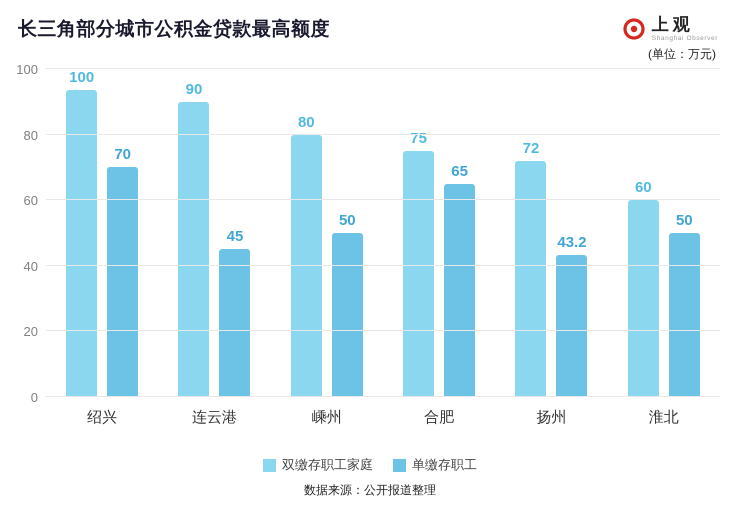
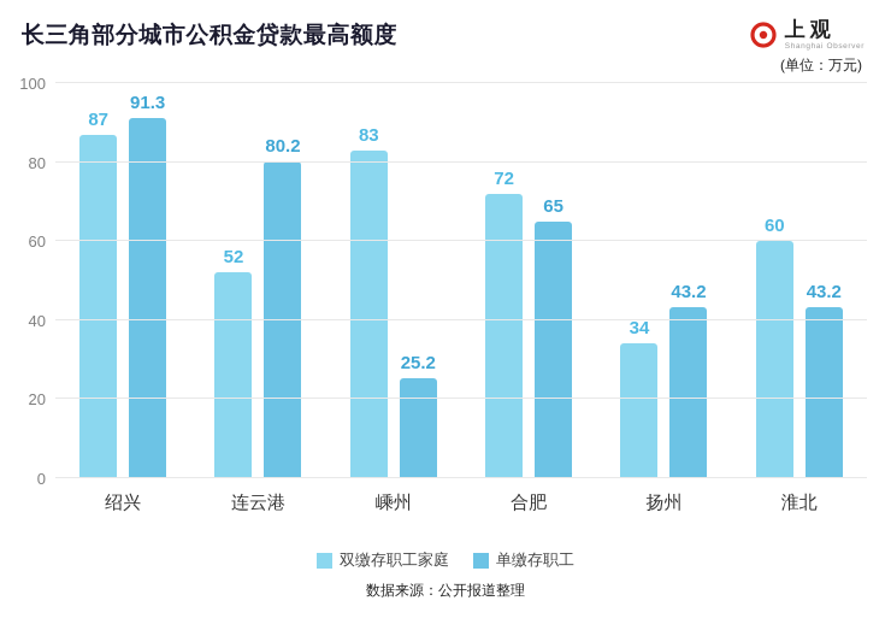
双缴存职工家庭/绍兴: 100 -> 87
单缴存职工/绍兴: 70 -> 91.3
双缴存职工家庭/连云港: 90 -> 52
单缴存职工/连云港: 45 -> 80.2
双缴存职工家庭/嵊州: 80 -> 83
单缴存职工/嵊州: 50 -> 25.2
双缴存职工家庭/合肥: 75 -> 72
双缴存职工家庭/扬州: 72 -> 34
单缴存职工/淮北: 50 -> 43.2
